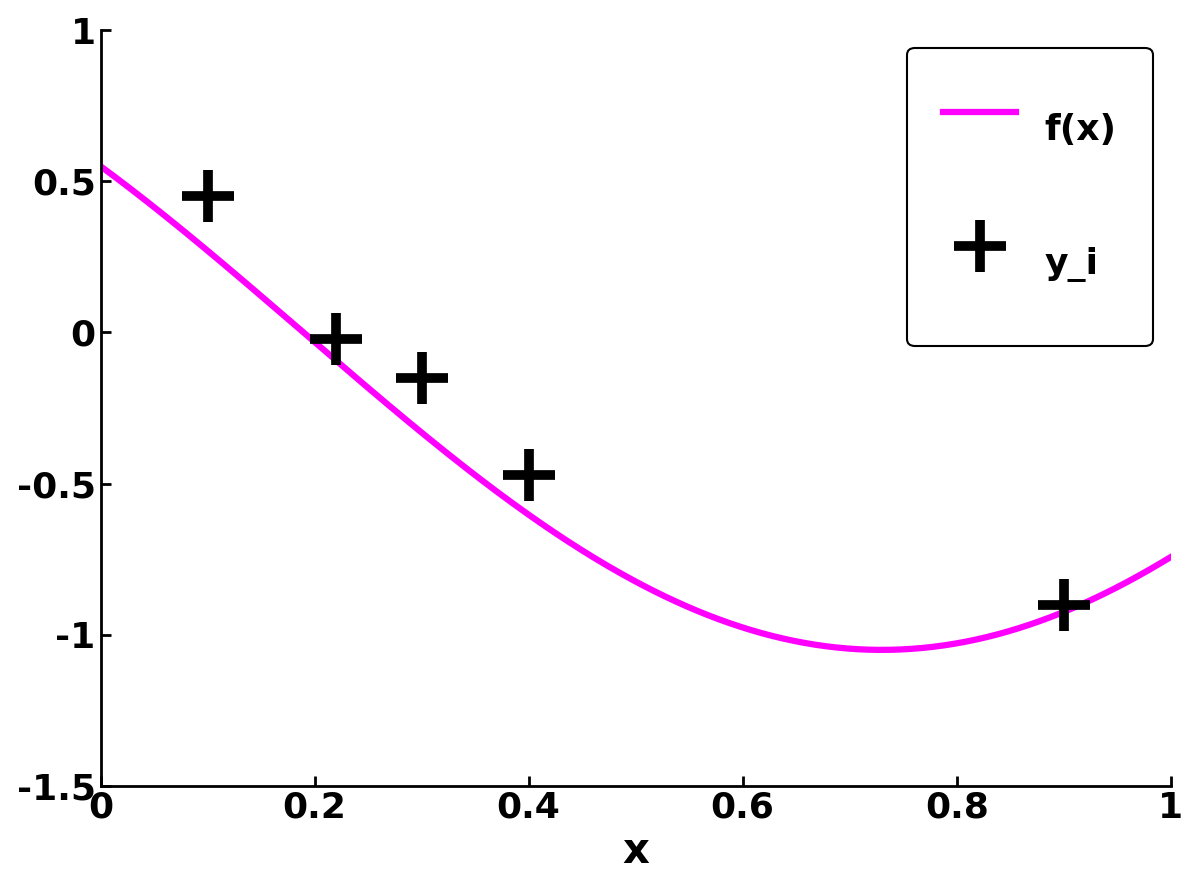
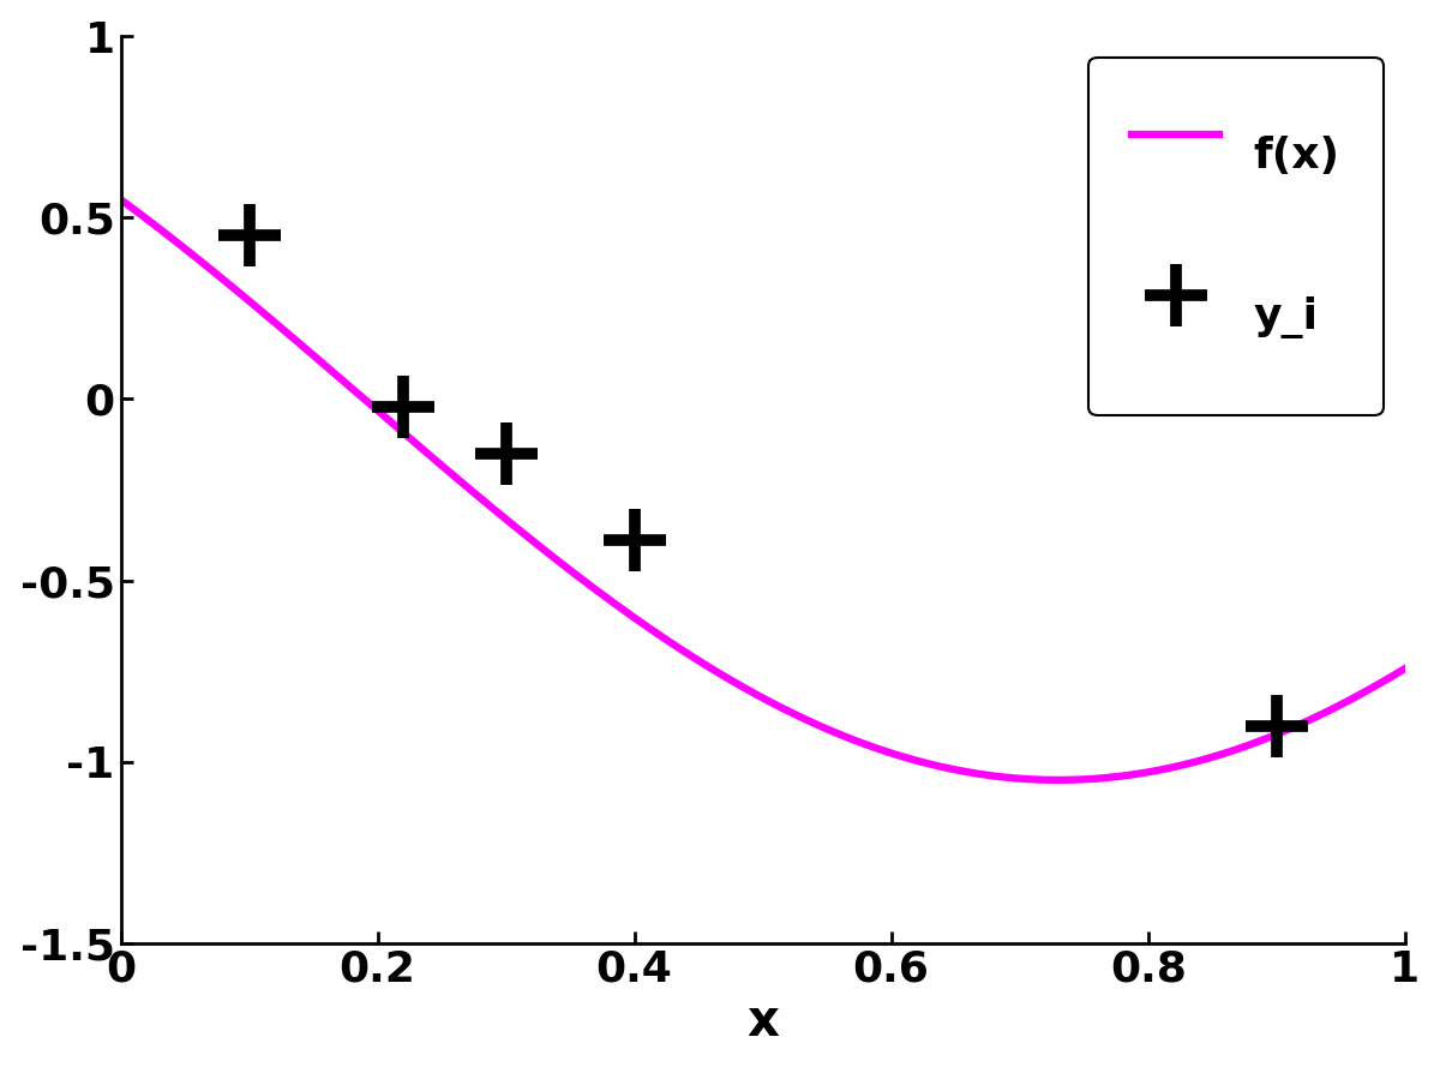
y_i/0.4: -0.47 -> -0.39
